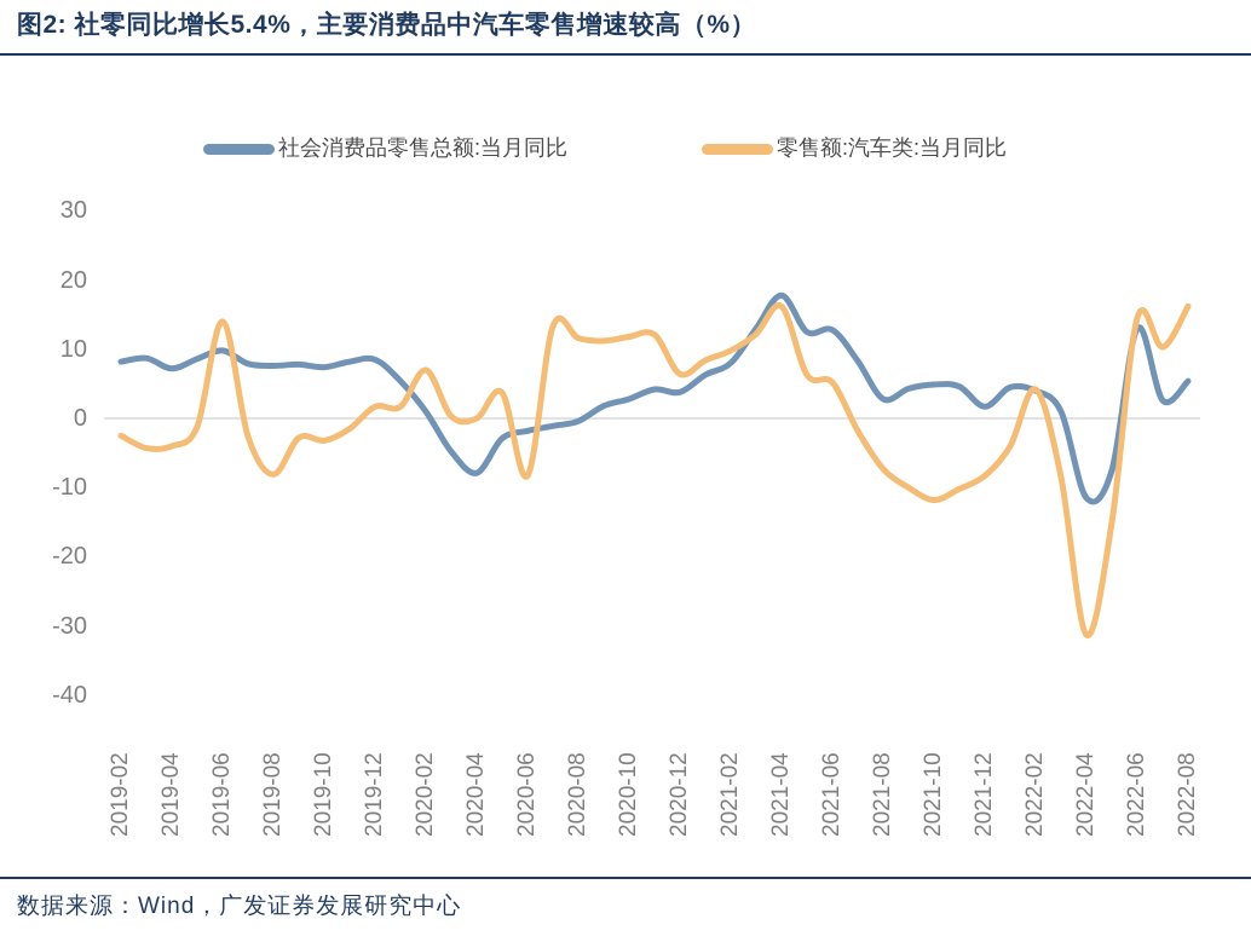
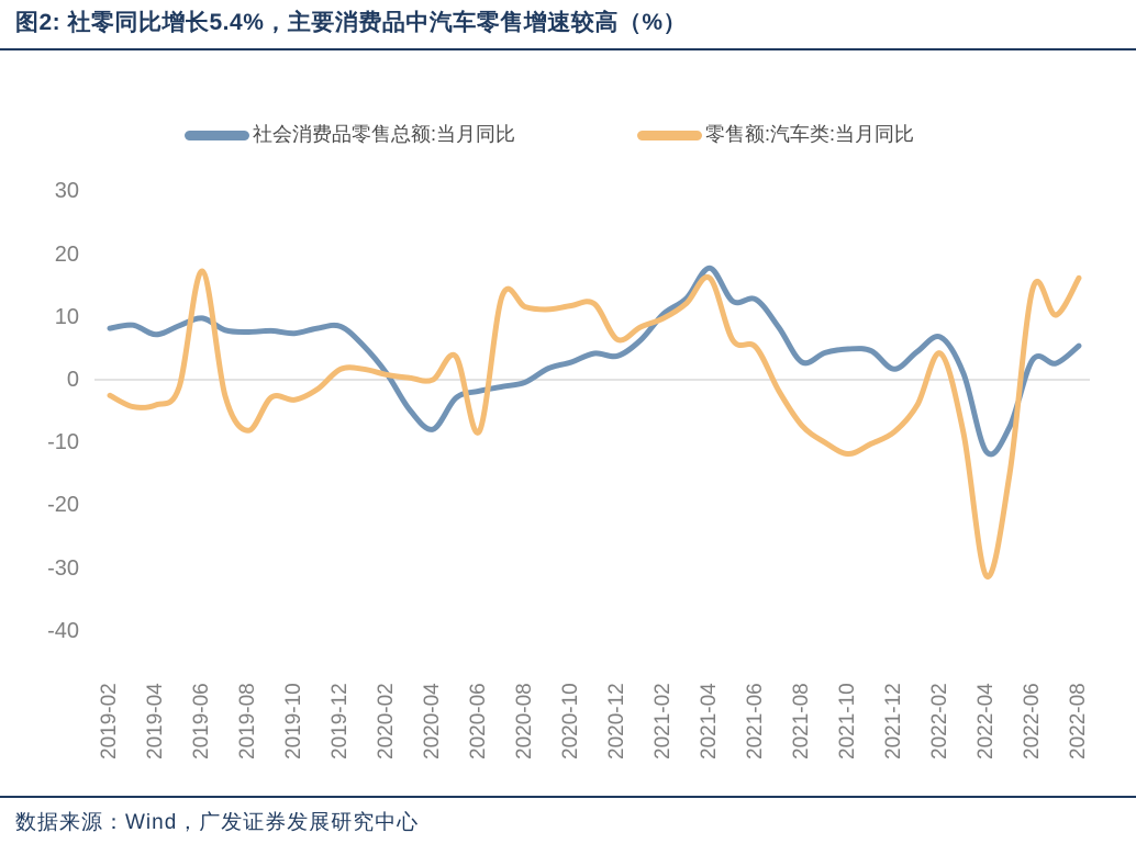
零售额:汽车类:当月同比/2019-06: 14 -> 17
零售额:汽车类:当月同比/2020-02: 7 -> 1
社会消费品零售总额:当月同比/2021-02: 8 -> 10
社会消费品零售总额:当月同比/2022-02: 4 -> 7
社会消费品零售总额:当月同比/2022-06: 13 -> 3
